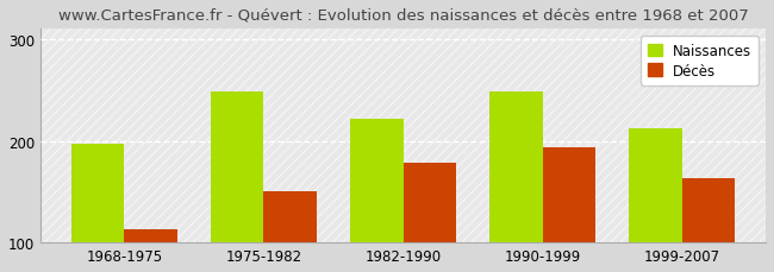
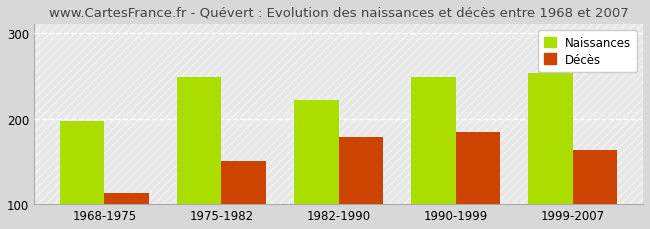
Décès/1990-1999: 194 -> 184
Naissances/1999-2007: 212 -> 253
